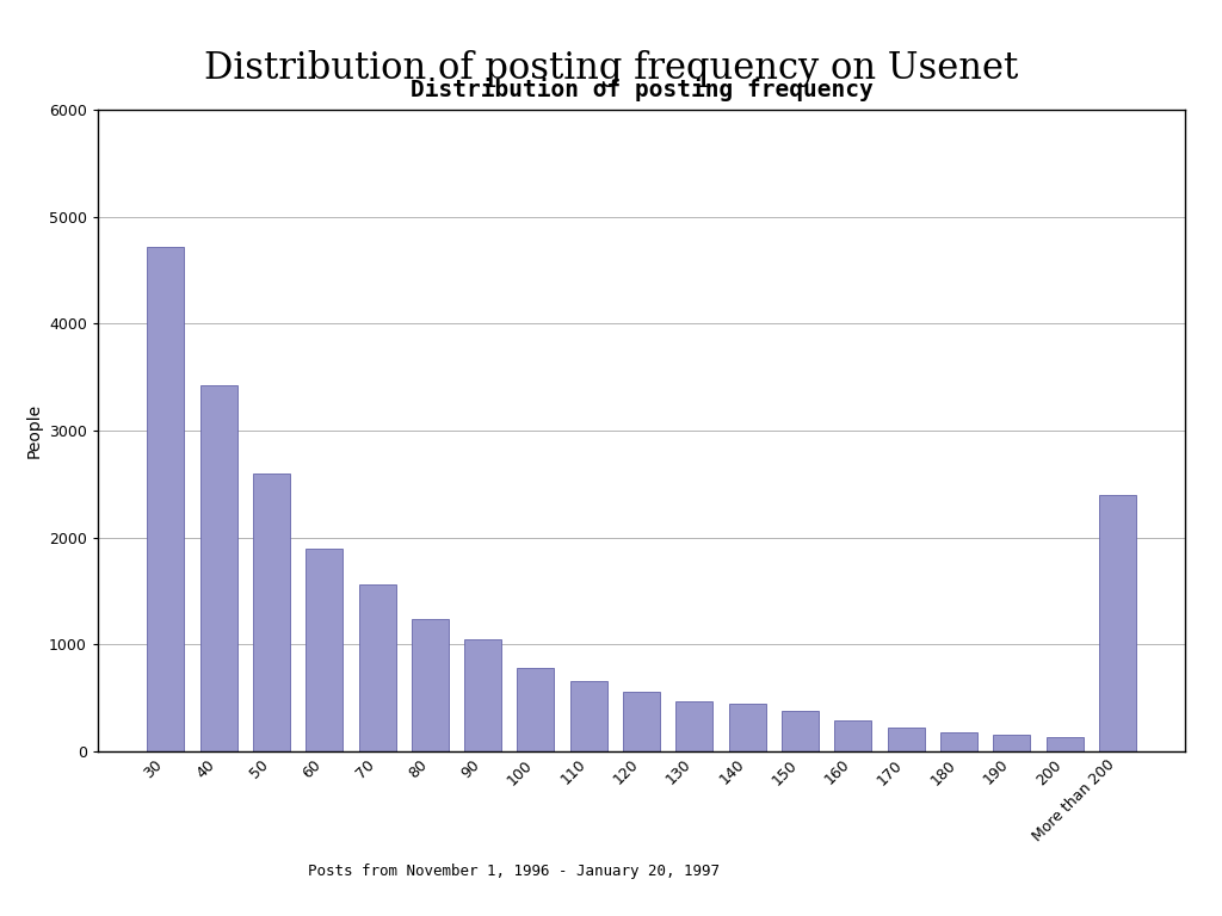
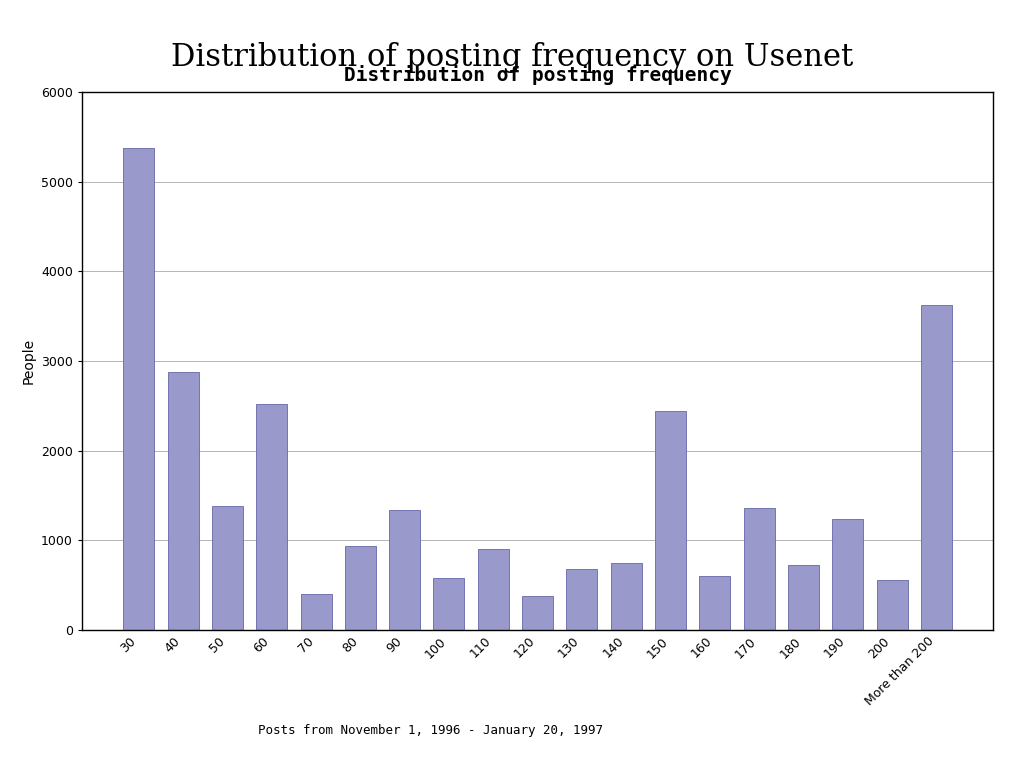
30: 4720 -> 5380
40: 3420 -> 2880
50: 2600 -> 1380
60: 1900 -> 2520
70: 1560 -> 400
80: 1240 -> 940
90: 1050 -> 1340
100: 780 -> 580
110: 660 -> 900
120: 560 -> 380
130: 470 -> 680
140: 440 -> 740
150: 380 -> 2440
160: 290 -> 600
170: 220 -> 1360
180: 180 -> 720
190: 160 -> 1240
200: 130 -> 560
More than 200: 2400 -> 3620
